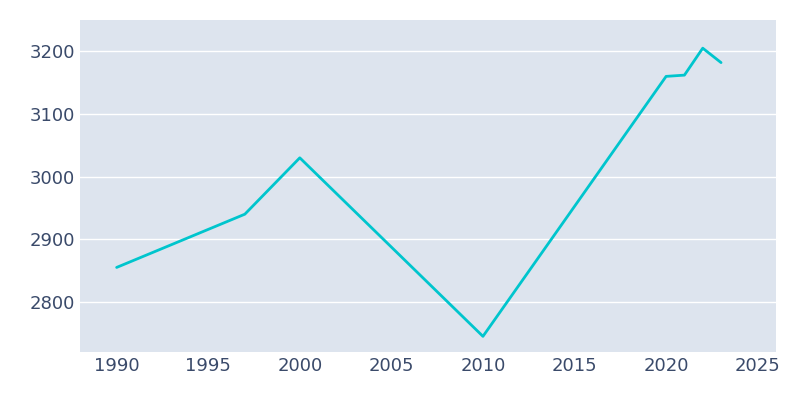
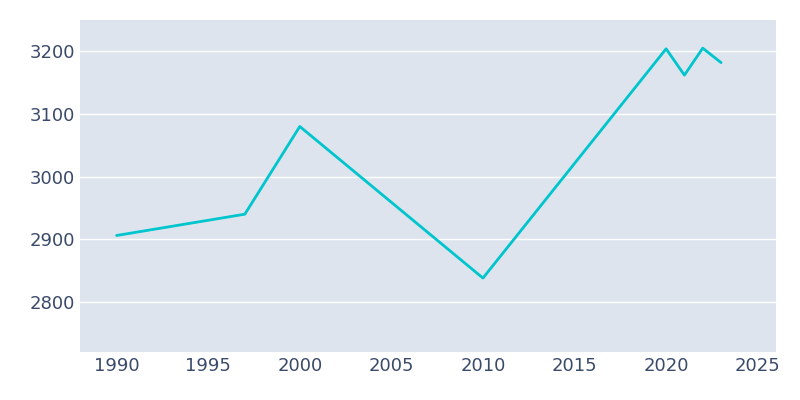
1990: 2855 -> 2906
2000: 3030 -> 3080
2010: 2745 -> 2838
2020: 3160 -> 3204
